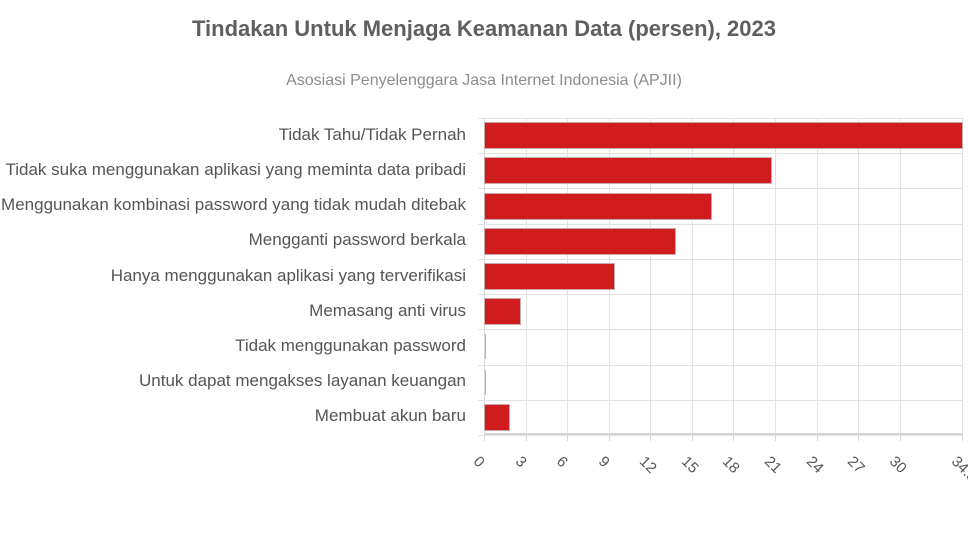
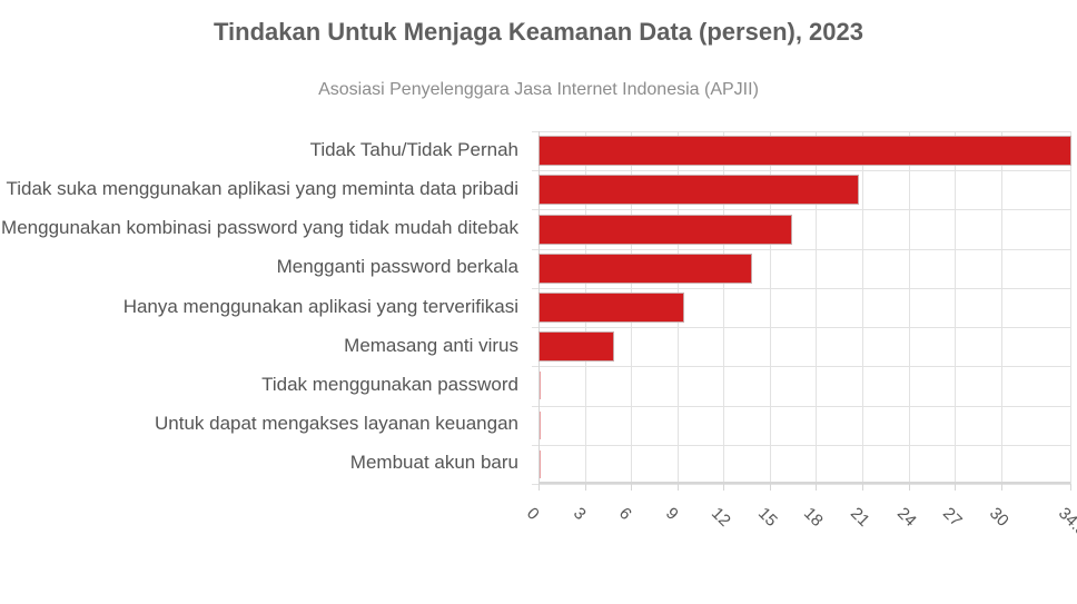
Memasang anti virus: 2.6 -> 4.8
Membuat akun baru: 1.8 -> 0.1
